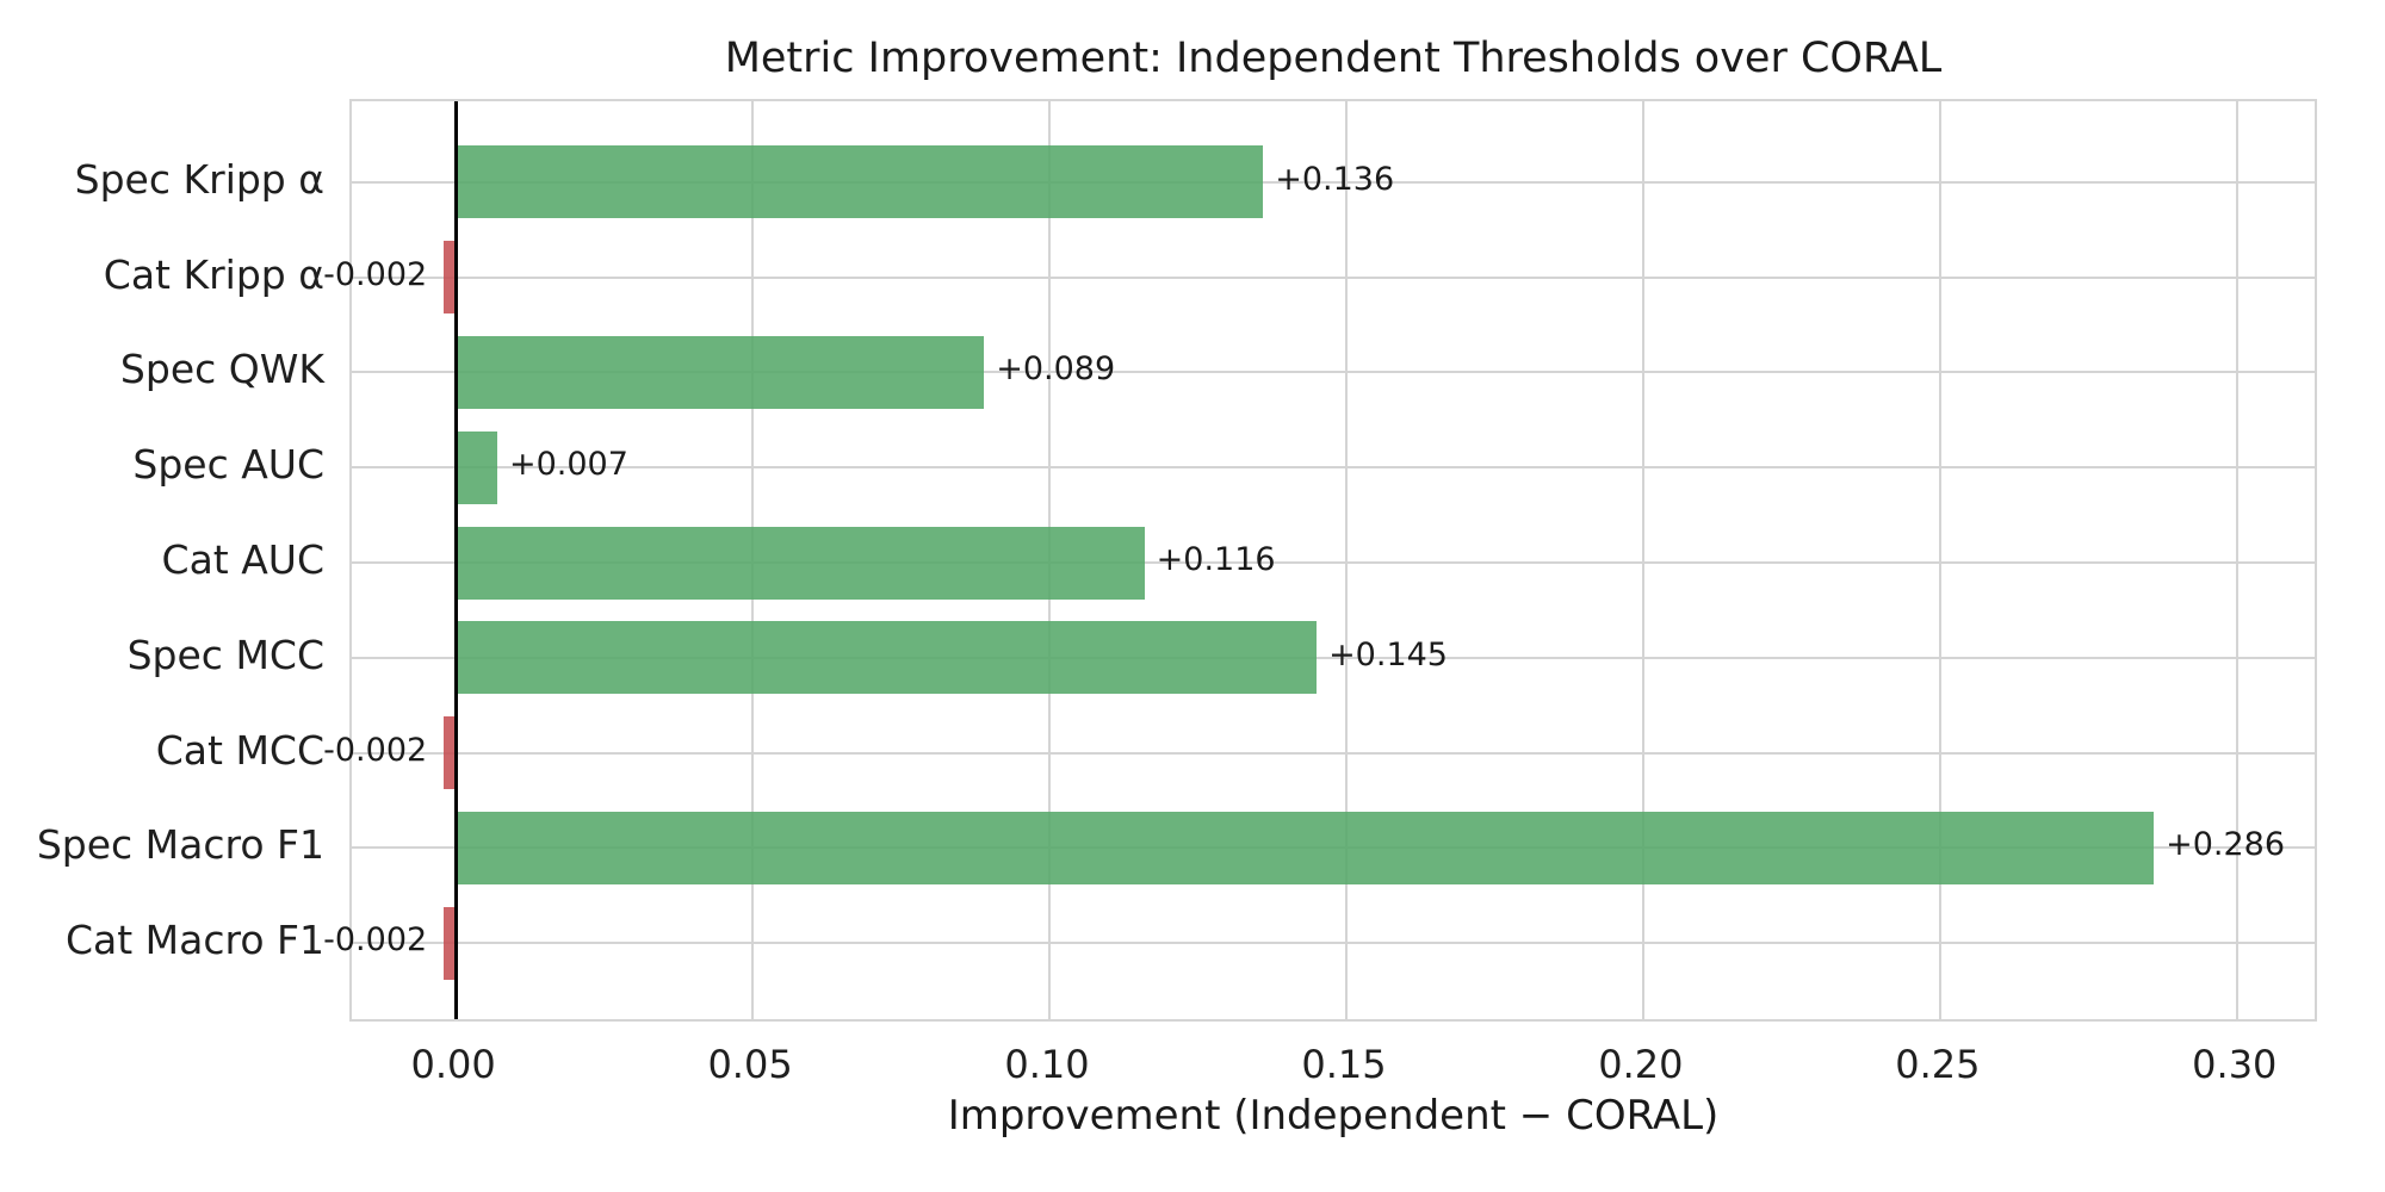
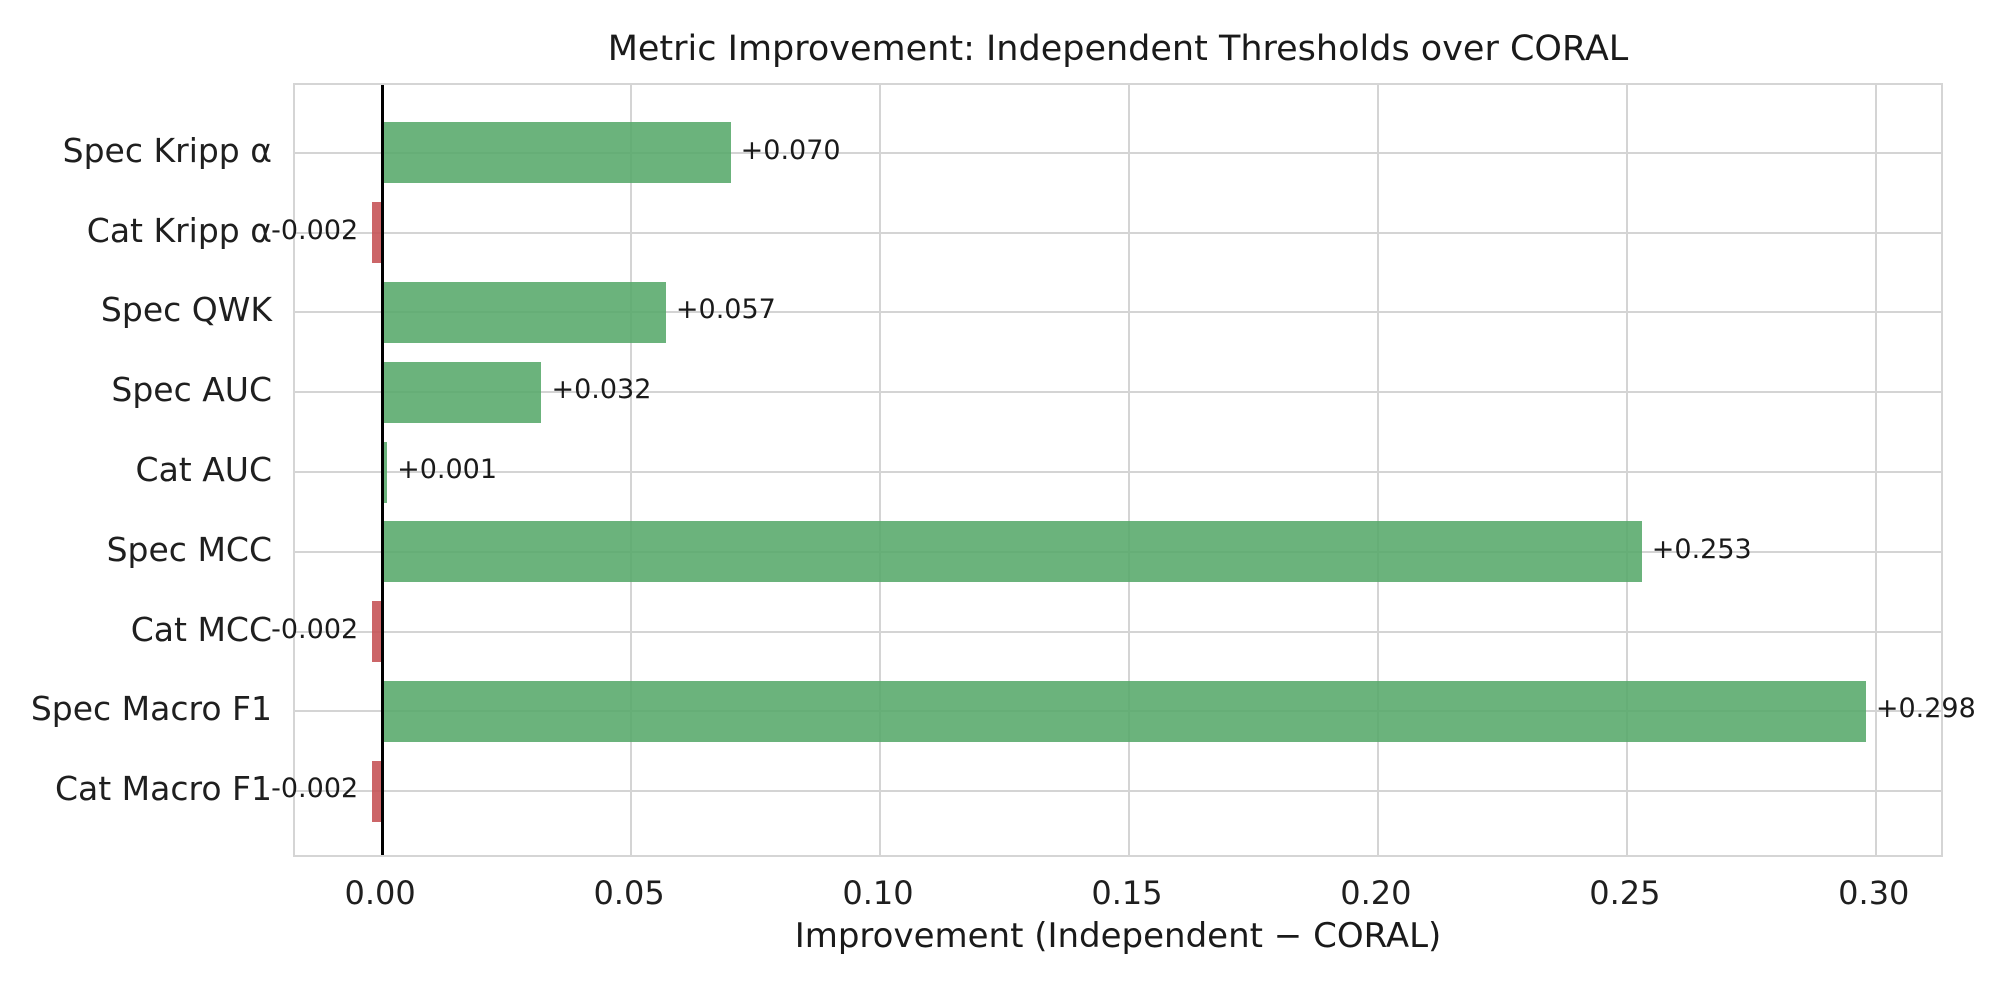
Spec Kripp α: +0.136 -> +0.070
Spec QWK: +0.089 -> +0.057
Spec AUC: +0.007 -> +0.032
Cat AUC: +0.116 -> +0.001
Spec MCC: +0.145 -> +0.253
Spec Macro F1: +0.286 -> +0.298
